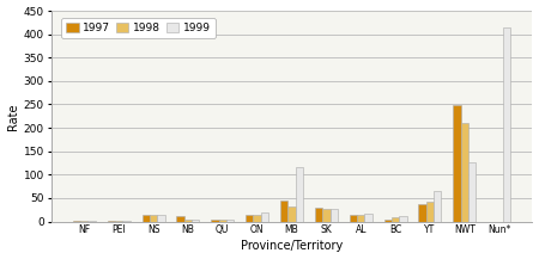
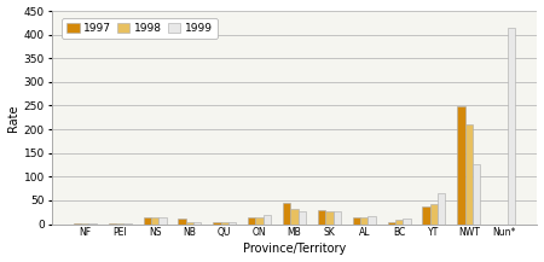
1999/MB: 115 -> 28
